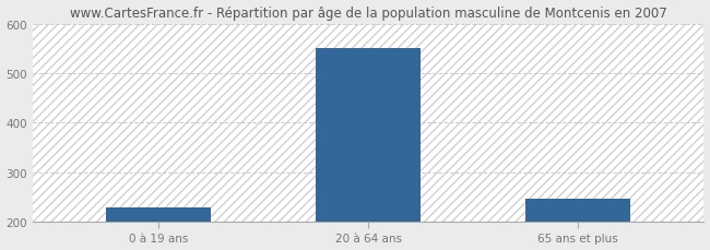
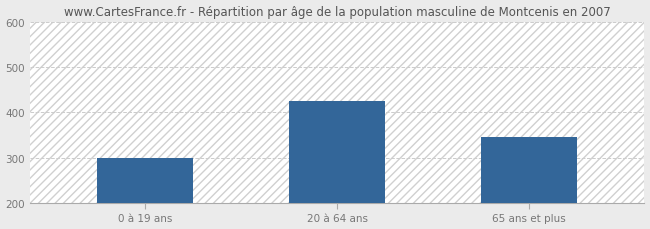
0 à 19 ans: 228 -> 300
20 à 64 ans: 551 -> 425
65 ans et plus: 247 -> 345
